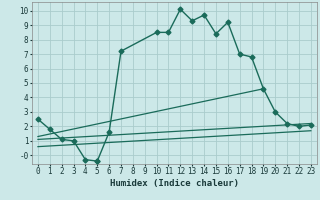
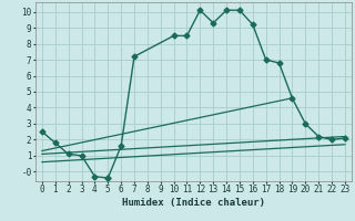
14: 9.7 -> 10.1
15: 8.4 -> 10.1
